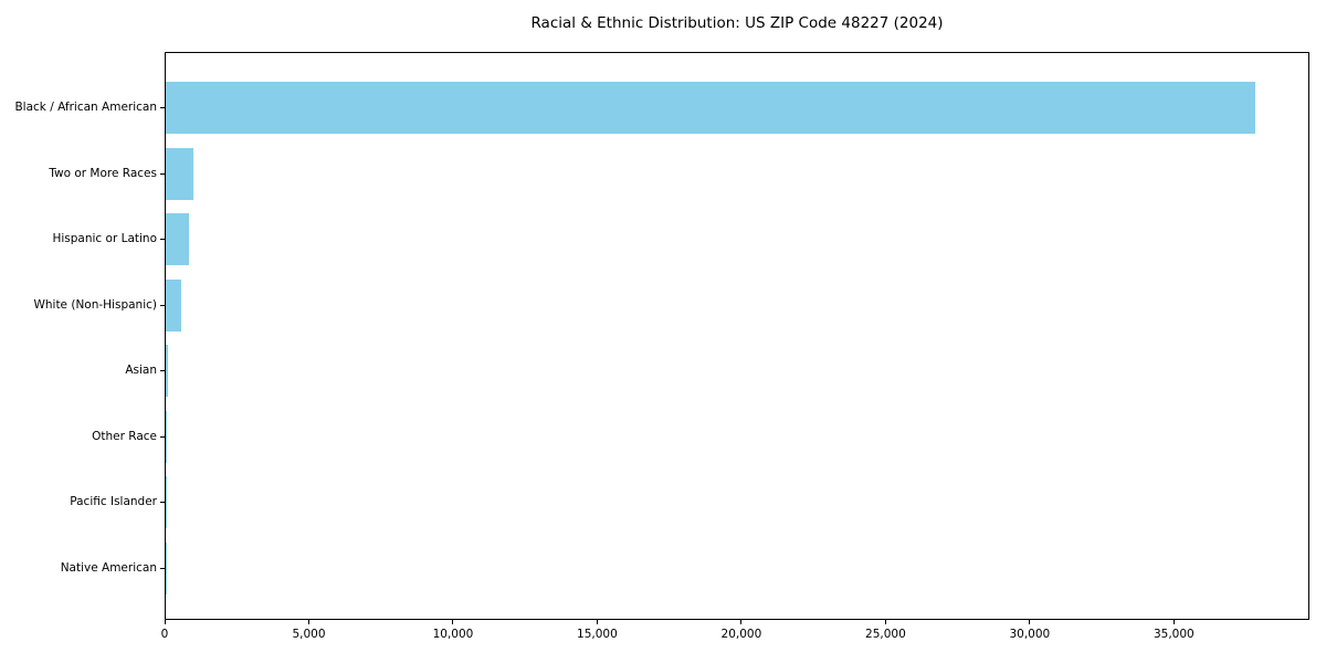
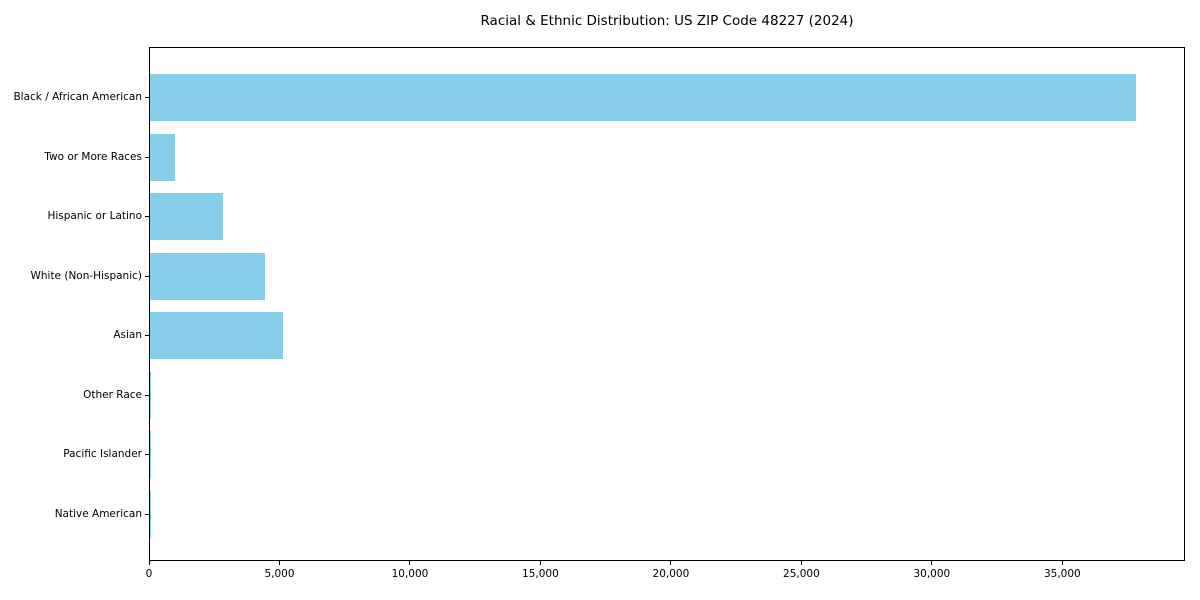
Hispanic or Latino: 800 -> 2800
White (Non-Hispanic): 600 -> 4400
Asian: 100 -> 5100
